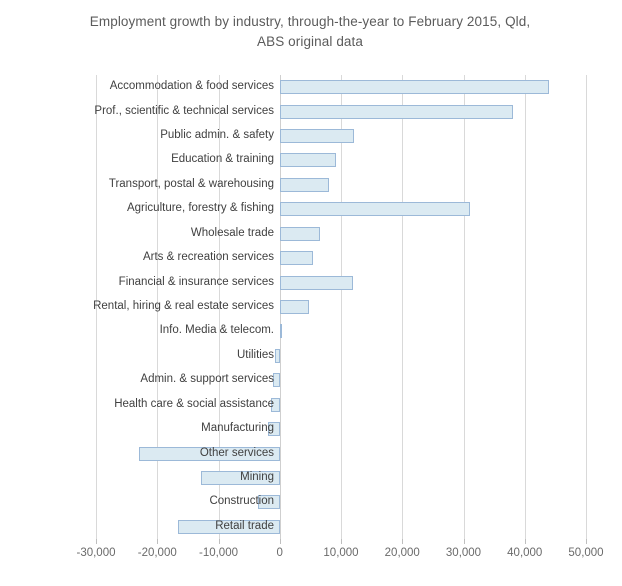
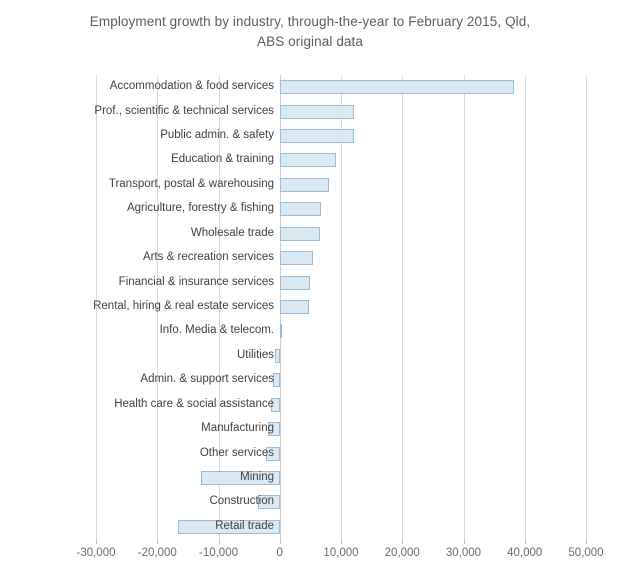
Accommodation & food services: 44000 -> 38000
Prof., scientific & technical services: 38000 -> 12000
Agriculture, forestry & fishing: 31000 -> 7000
Financial & insurance services: 12000 -> 5000
Other services: -23000 -> -2000
